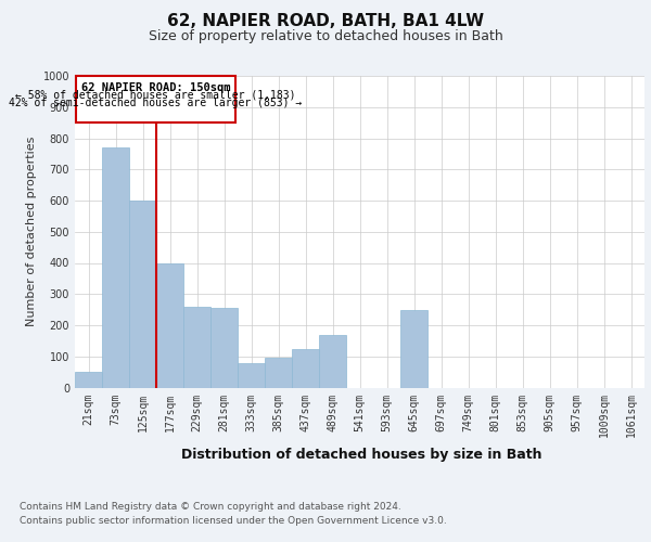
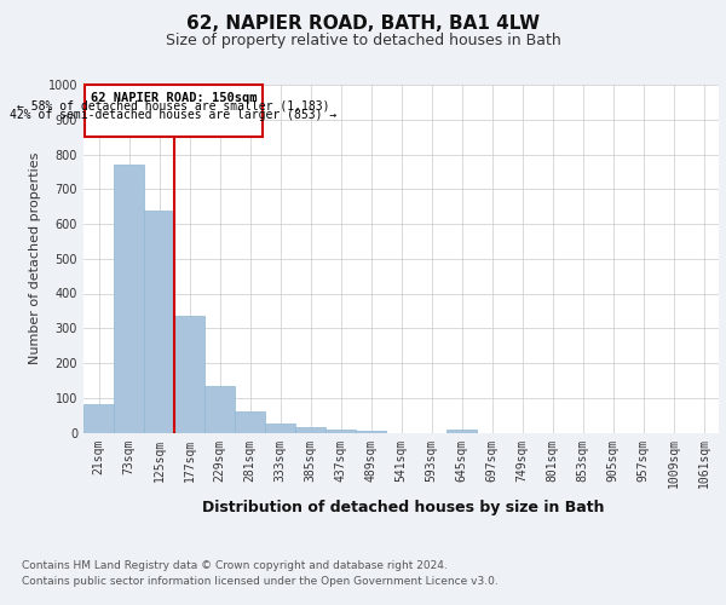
21sqm: 50 -> 82
125sqm: 600 -> 640
177sqm: 400 -> 335
229sqm: 260 -> 135
281sqm: 255 -> 60
333sqm: 80 -> 25
385sqm: 95 -> 15
437sqm: 125 -> 10
489sqm: 170 -> 5
645sqm: 250 -> 10
